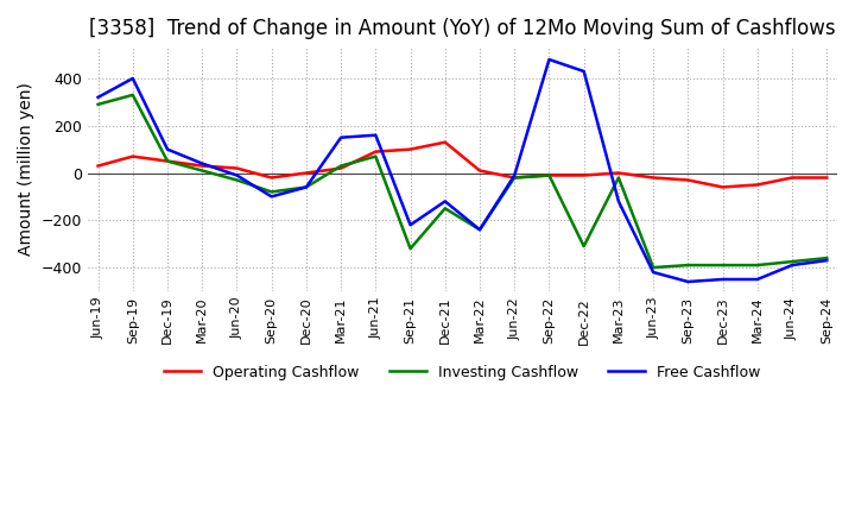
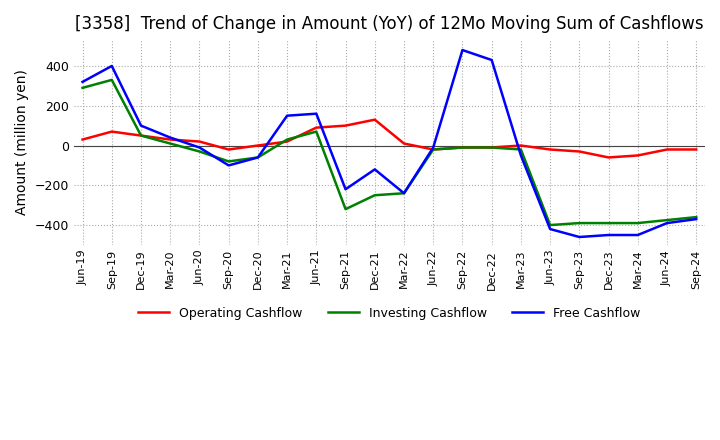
Investing Cashflow/Dec-21: -150 -> -250
Investing Cashflow/Dec-22: -310 -> -10
Free Cashflow/Mar-23: -120 -> -50
